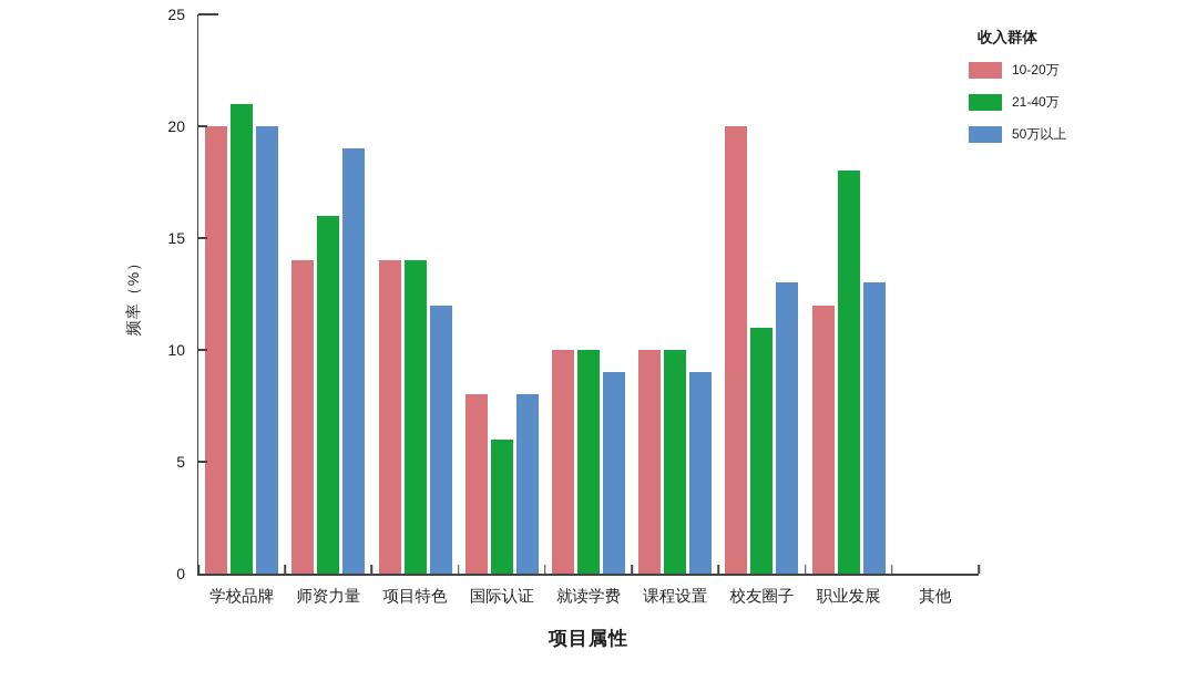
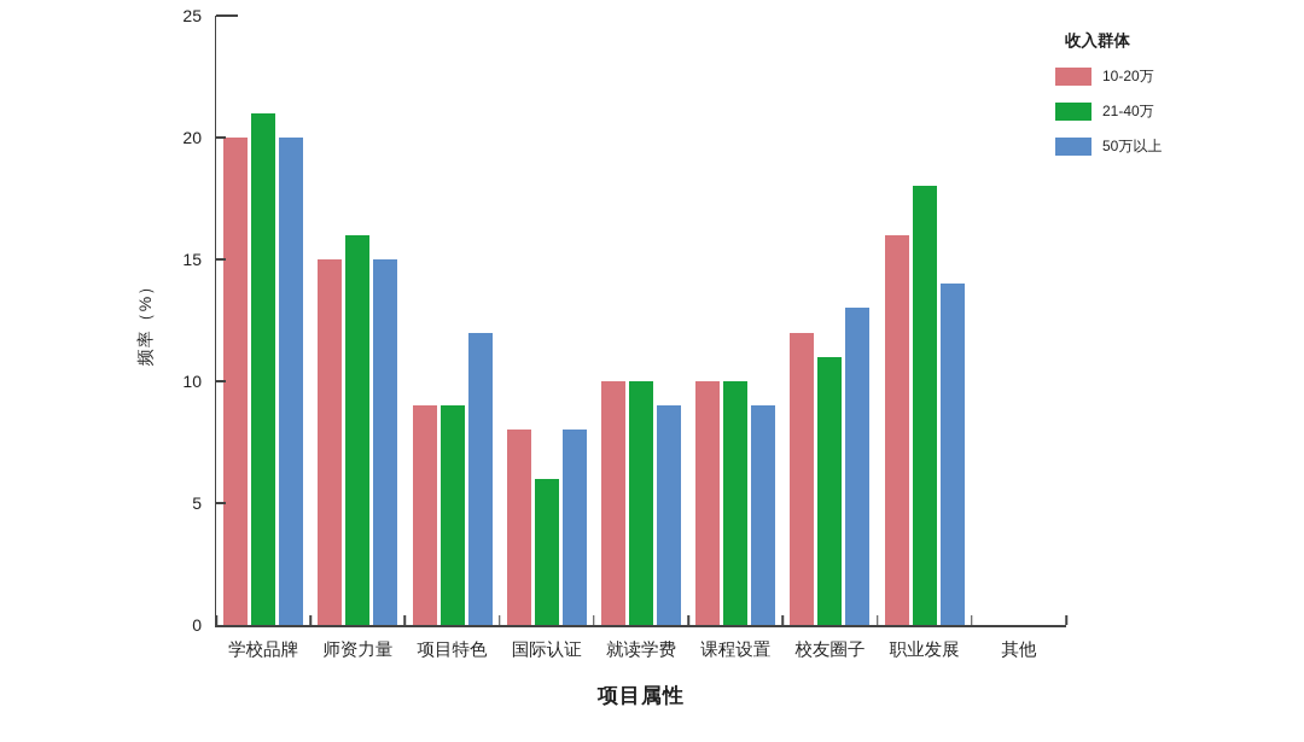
10-20万/师资力量: 14 -> 15
50万以上/师资力量: 19 -> 15
10-20万/项目特色: 14 -> 9
21-40万/项目特色: 14 -> 9
10-20万/校友圈子: 20 -> 12
10-20万/职业发展: 12 -> 16
50万以上/职业发展: 13 -> 14
